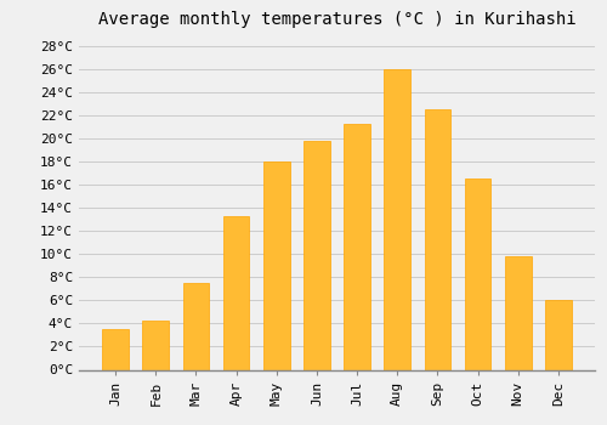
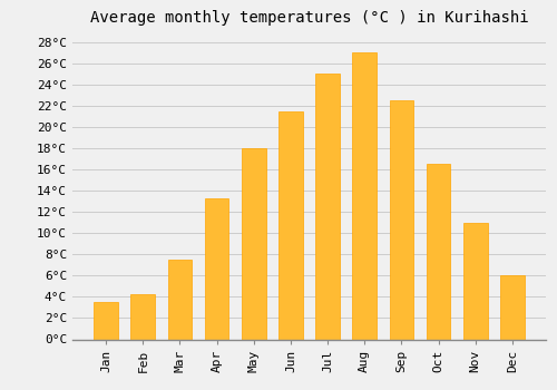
Jun: 19.8°C -> 21.5°C
Jul: 21.2°C -> 25.0°C
Aug: 26.0°C -> 27.0°C
Nov: 9.8°C -> 11.0°C
